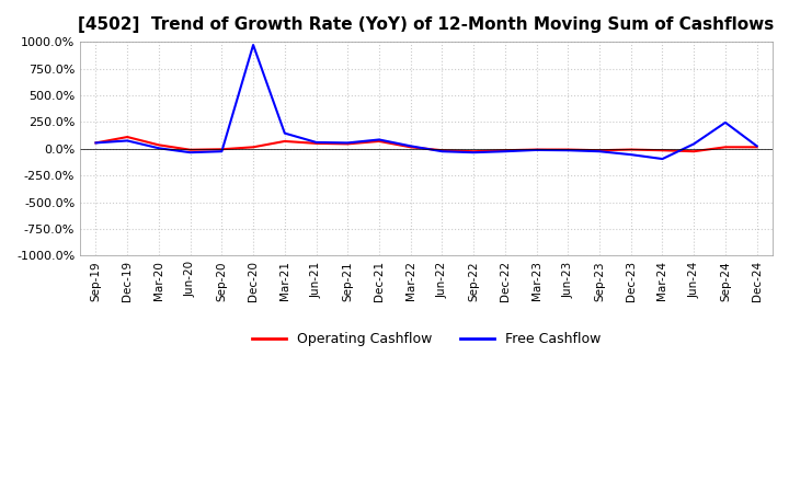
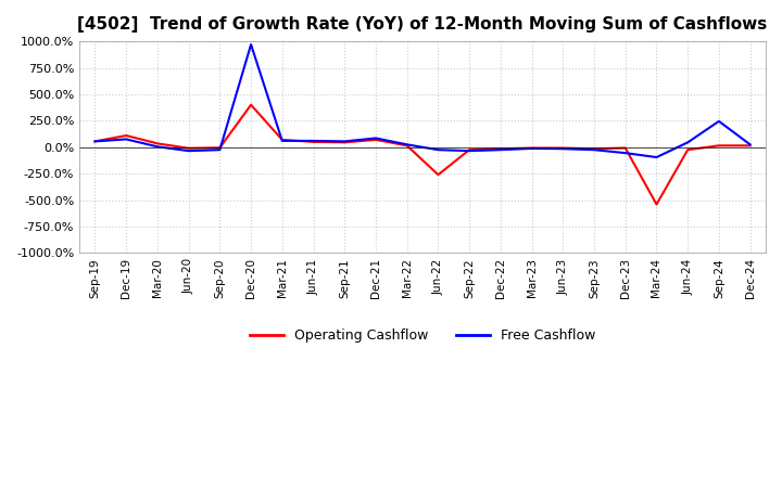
Operating Cashflow/Dec-20: 20% -> 400%
Free Cashflow/Mar-21: 140% -> 60%
Operating Cashflow/Jun-22: -20% -> -260%
Operating Cashflow/Mar-24: -20% -> -540%
